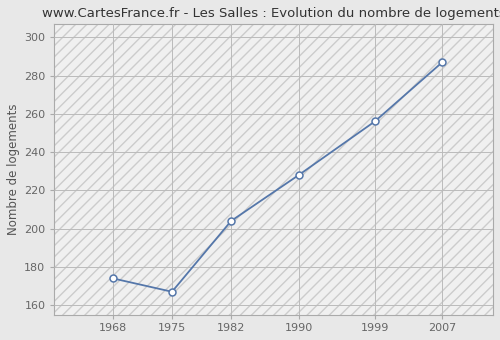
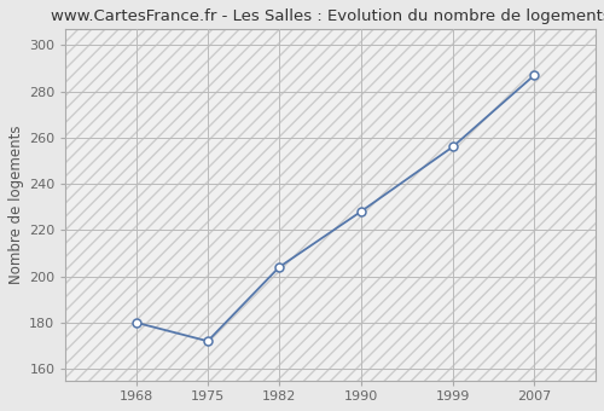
1968: 174 -> 180
1975: 167 -> 172
